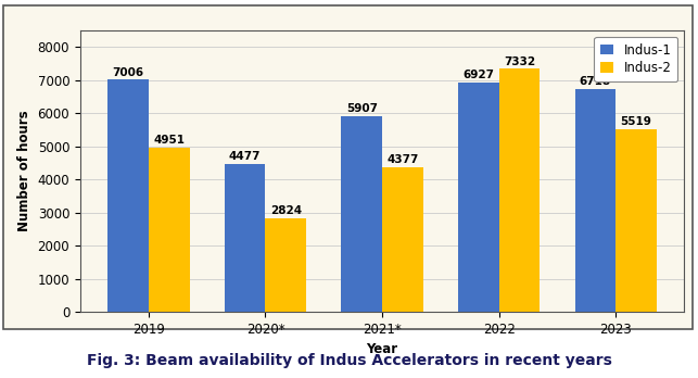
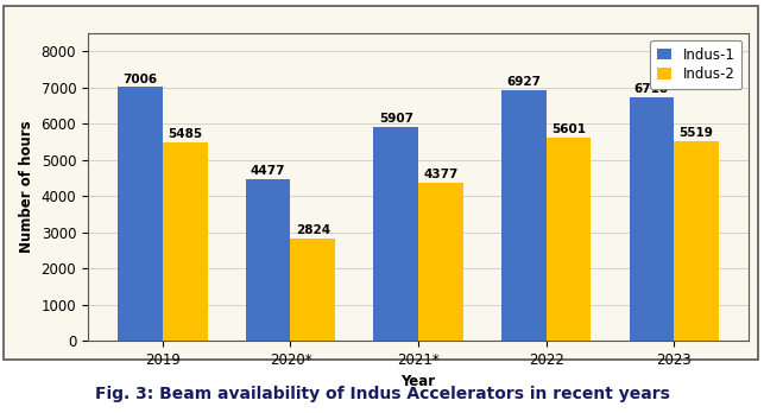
Indus-2/2019: 4951 -> 5485
Indus-2/2022: 7332 -> 5601
